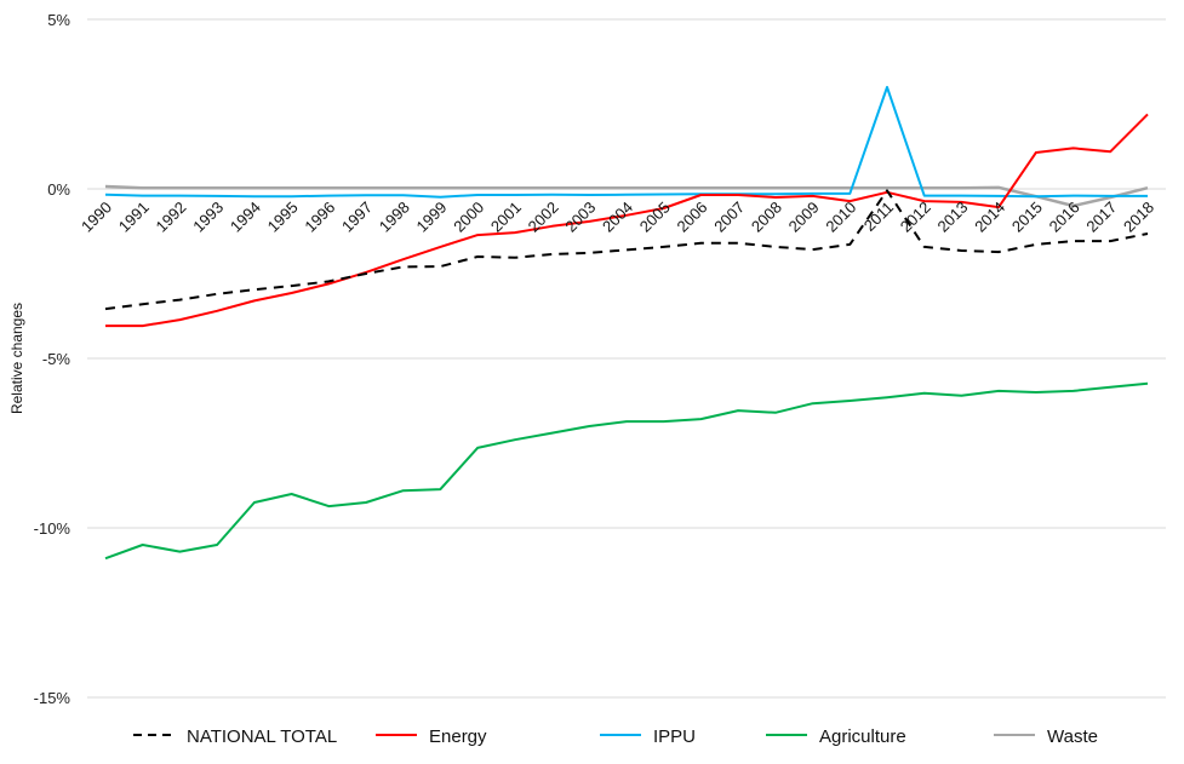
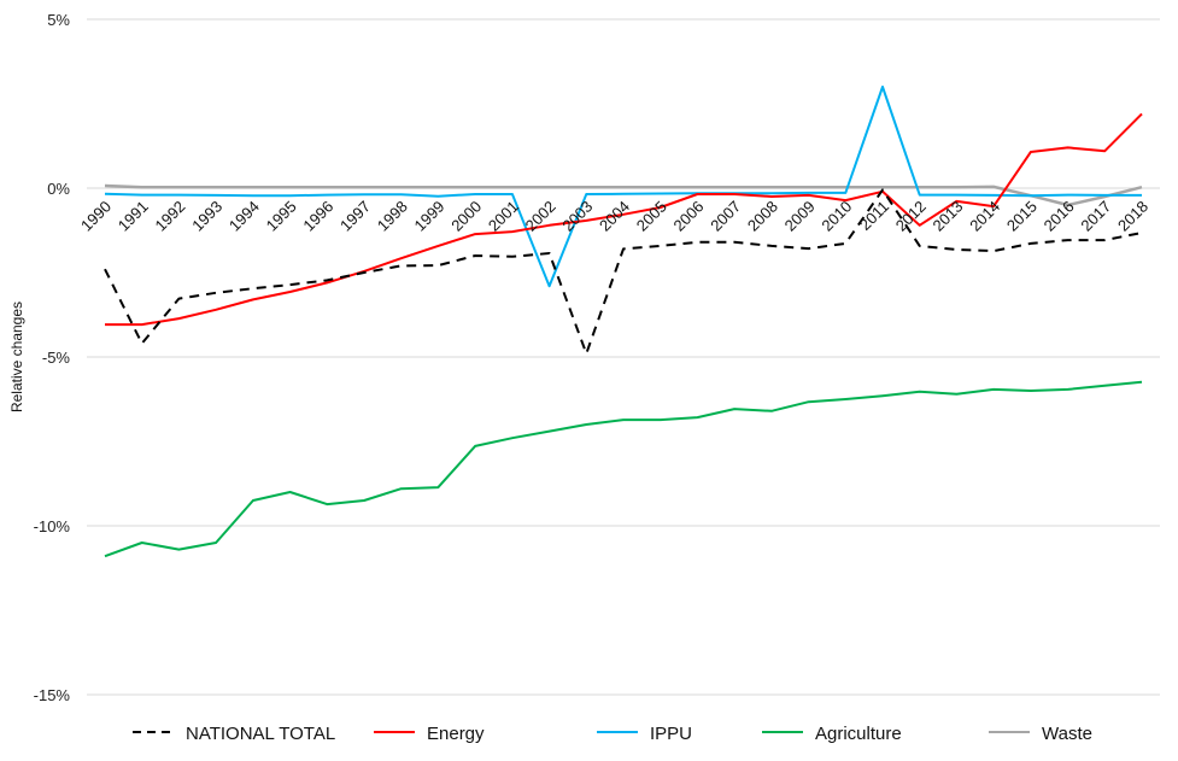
NATIONAL TOTAL/1990: -3.5% -> -2.4%
NATIONAL TOTAL/1991: -3.4% -> -4.6%
IPPU/2002: -0.2% -> -2.9%
NATIONAL TOTAL/2003: -1.9% -> -4.9%
Energy/2012: -0.4% -> -1.1%
